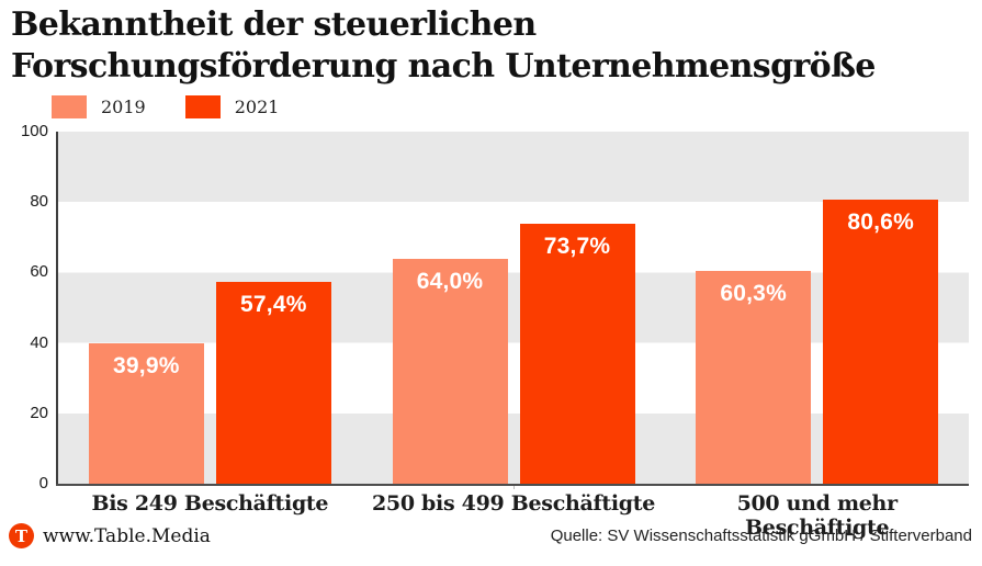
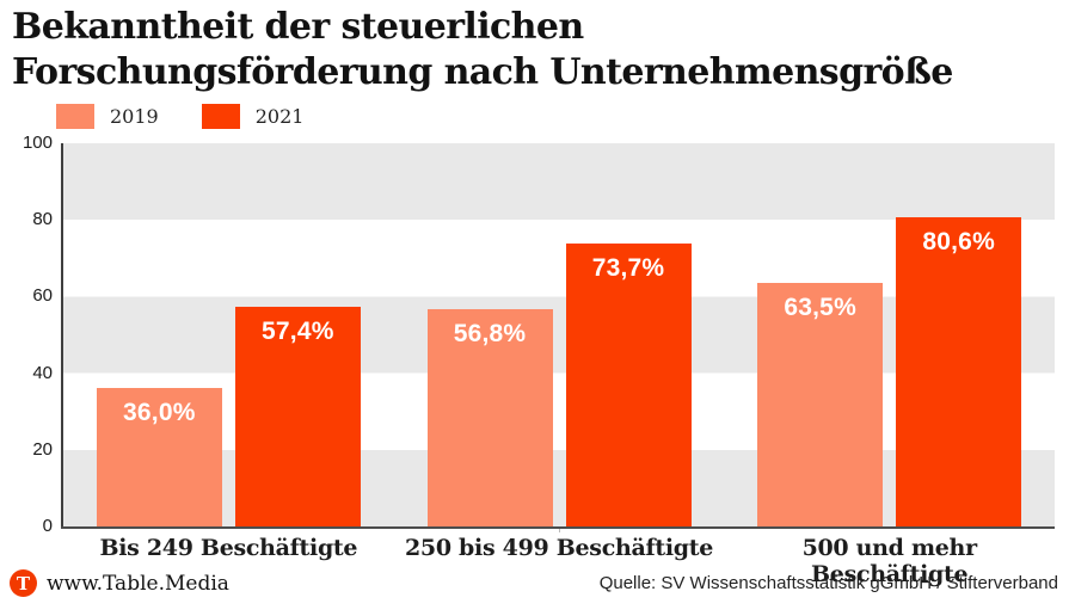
2019/Bis 249 Beschäftigte: 39,9% -> 36,0%
2019/250 bis 499 Beschäftigte: 64,0% -> 56,8%
2019/500 und mehr Beschäftigte: 60,3% -> 63,5%
